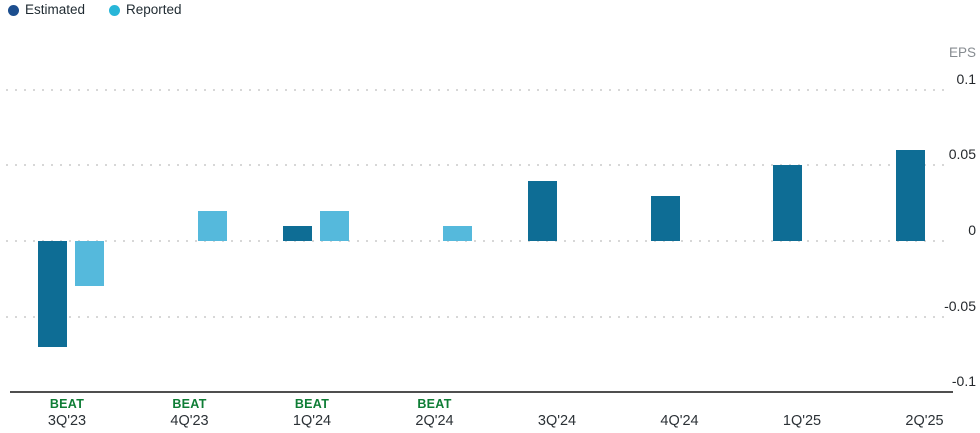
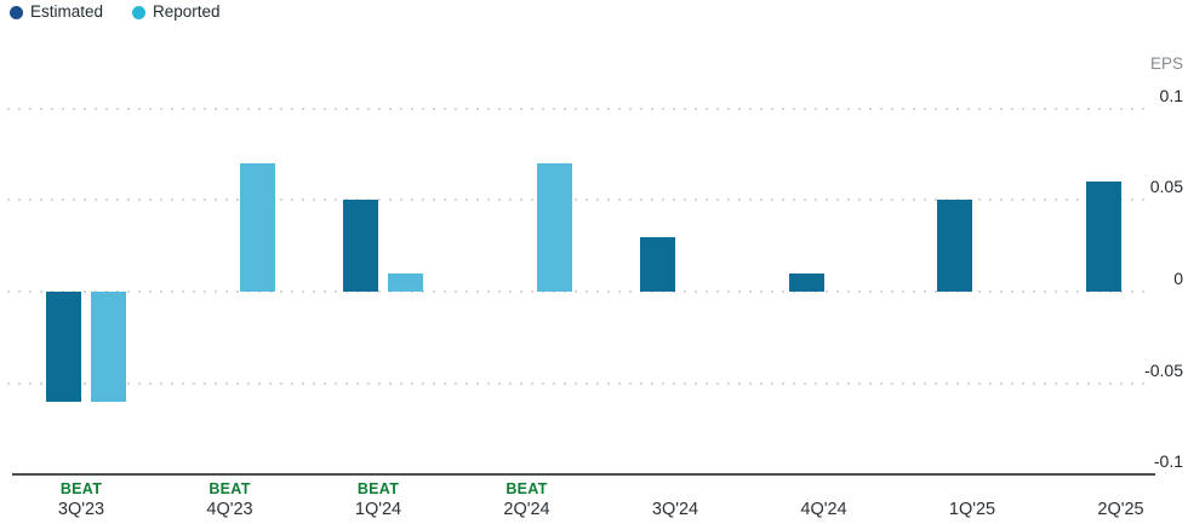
Estimated/3Q'23: -0.07 -> -0.06
Reported/3Q'23: -0.03 -> -0.06
Reported/4Q'23: 0.02 -> 0.07
Estimated/1Q'24: 0.01 -> 0.05
Reported/1Q'24: 0.02 -> 0.01
Reported/2Q'24: 0.01 -> 0.07
Estimated/3Q'24: 0.04 -> 0.03
Estimated/4Q'24: 0.03 -> 0.01
